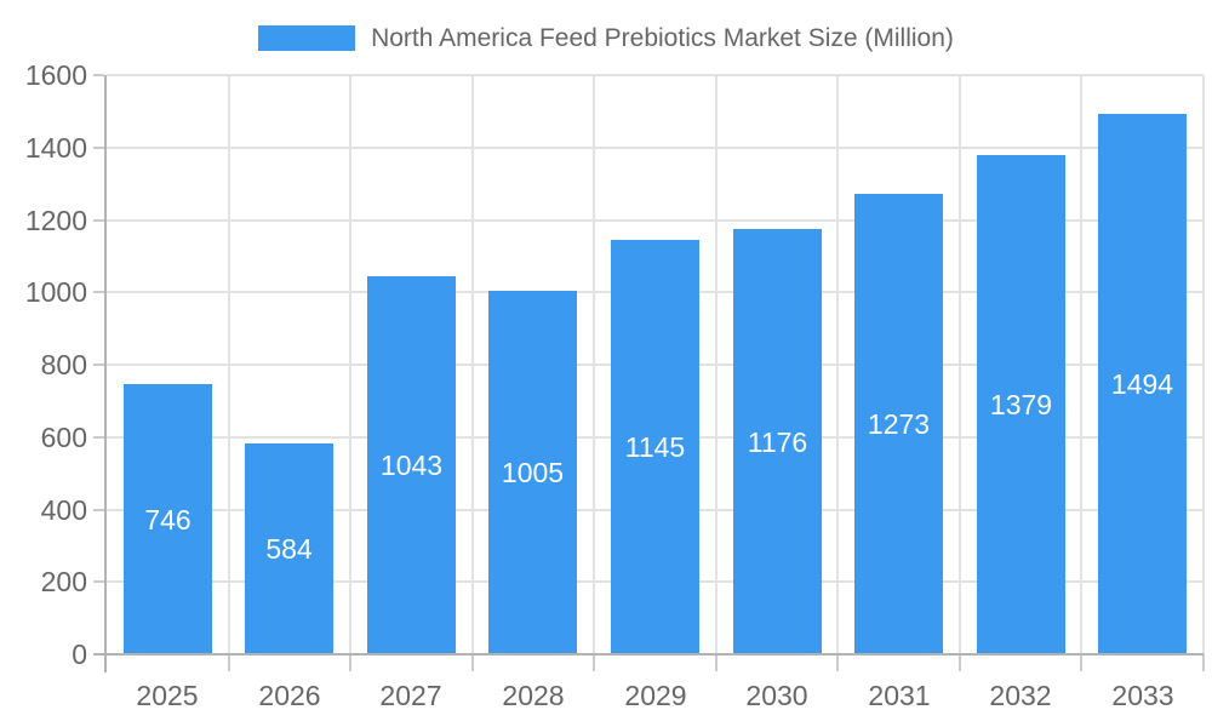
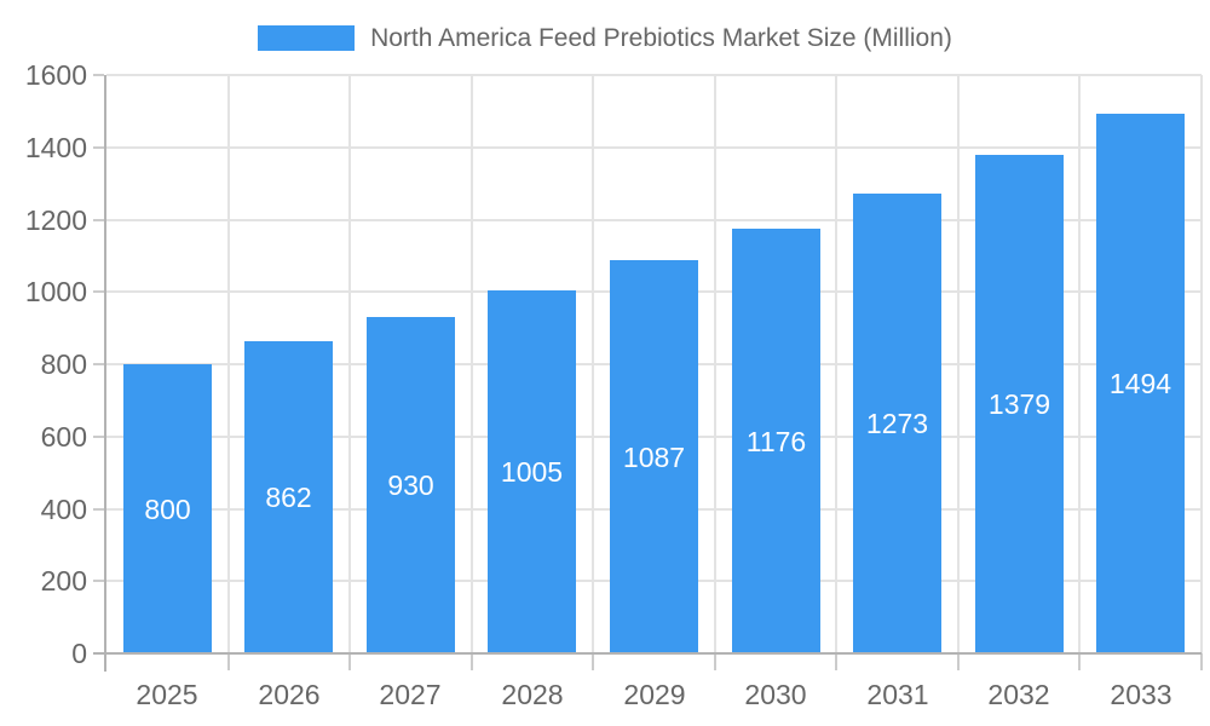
2025: 746 -> 800
2026: 584 -> 862
2027: 1043 -> 930
2029: 1145 -> 1087
